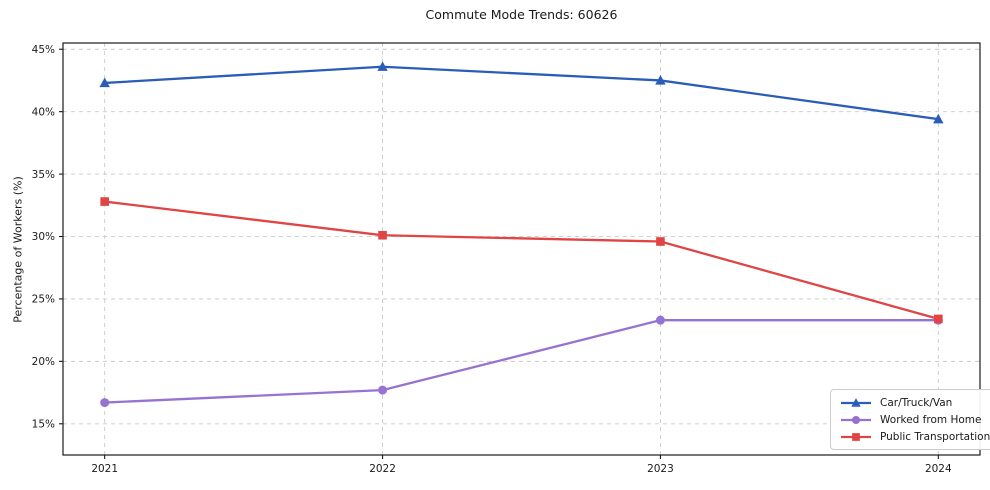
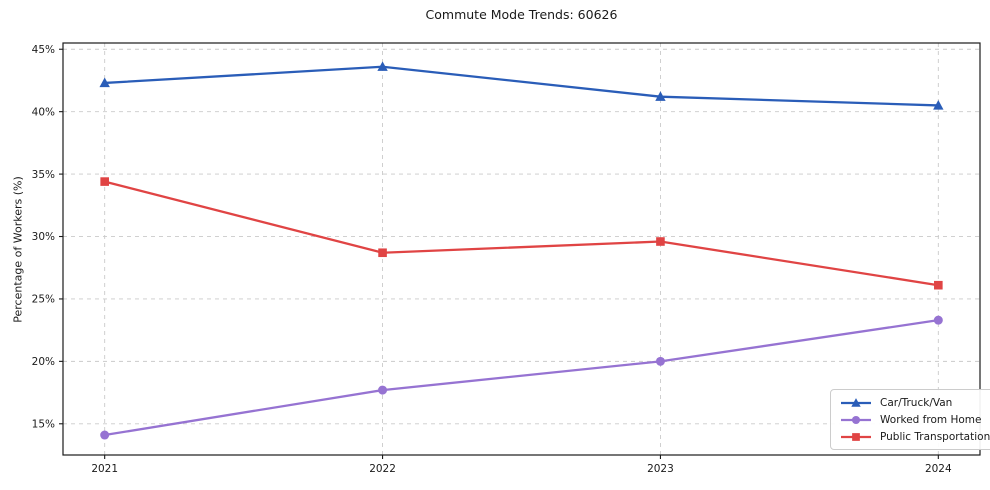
Worked from Home/2021: 16.7% -> 14.1%
Public Transportation/2021: 32.8% -> 34.4%
Public Transportation/2022: 30.1% -> 28.7%
Car/Truck/Van/2023: 42.5% -> 41.2%
Worked from Home/2023: 23.3% -> 20.0%
Car/Truck/Van/2024: 39.4% -> 40.5%
Public Transportation/2024: 23.4% -> 26.1%
